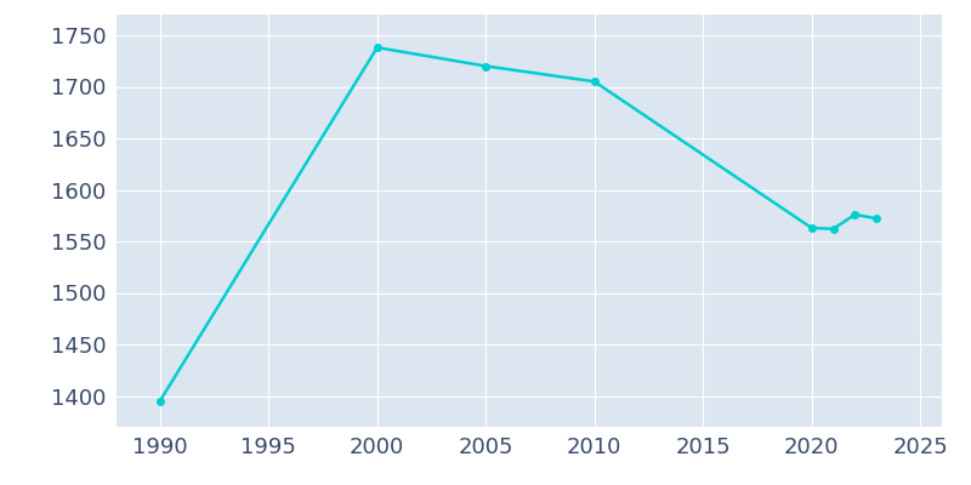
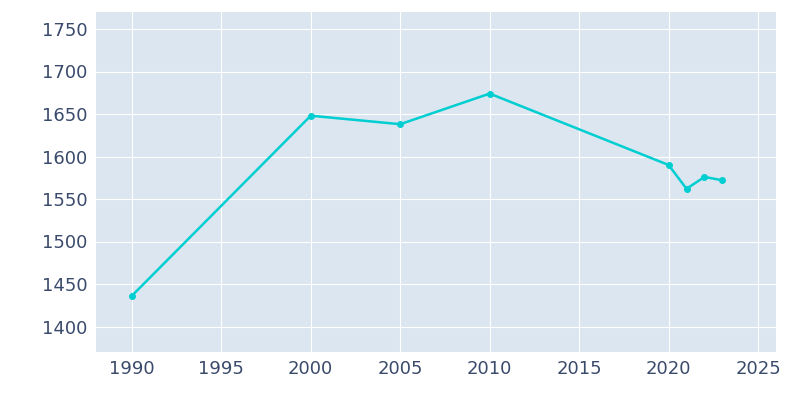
1990: 1395 -> 1436
2000: 1738 -> 1648
2005: 1720 -> 1638
2010: 1705 -> 1674
2020: 1563 -> 1590
